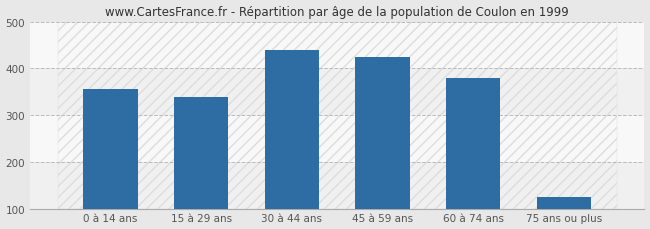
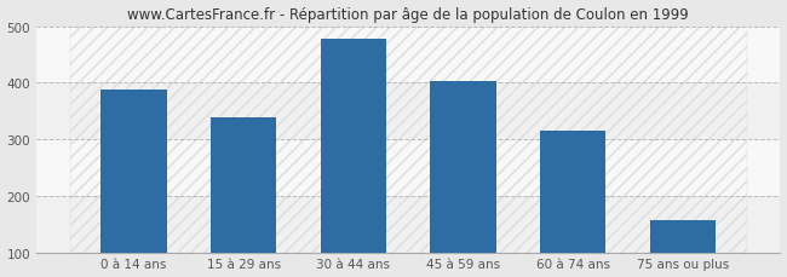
0 à 14 ans: 355 -> 388
30 à 44 ans: 440 -> 478
45 à 59 ans: 425 -> 402
60 à 74 ans: 380 -> 316
75 ans ou plus: 125 -> 156
